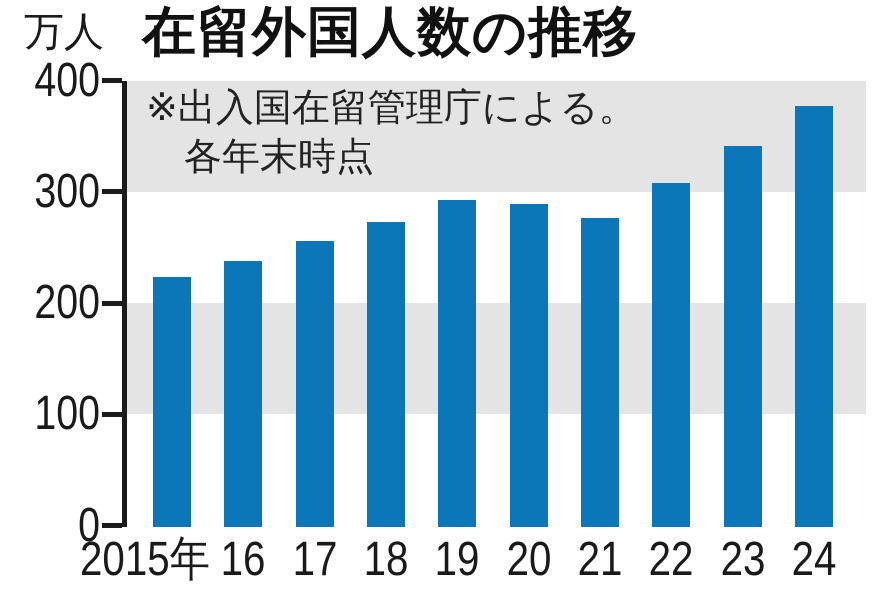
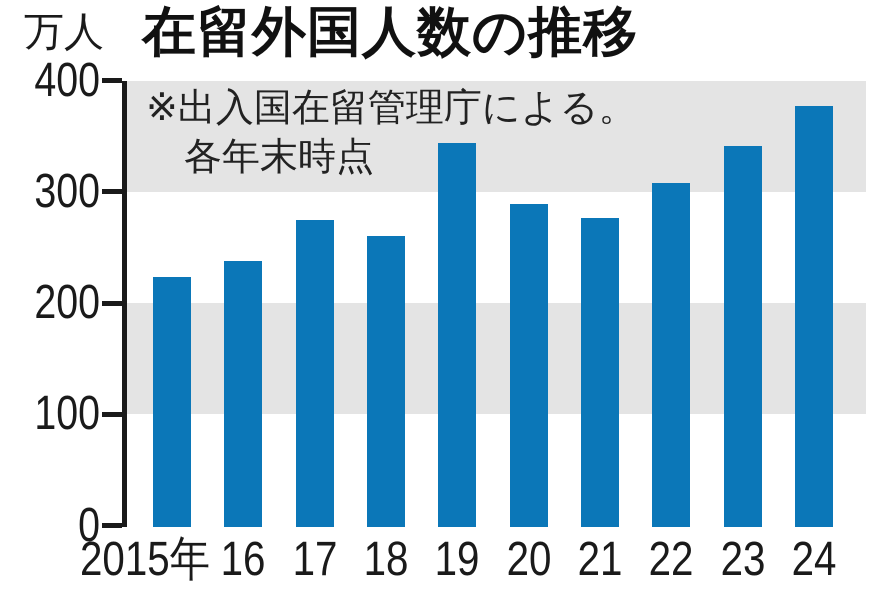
17: 256 -> 275
18: 273 -> 260
19: 293 -> 344
